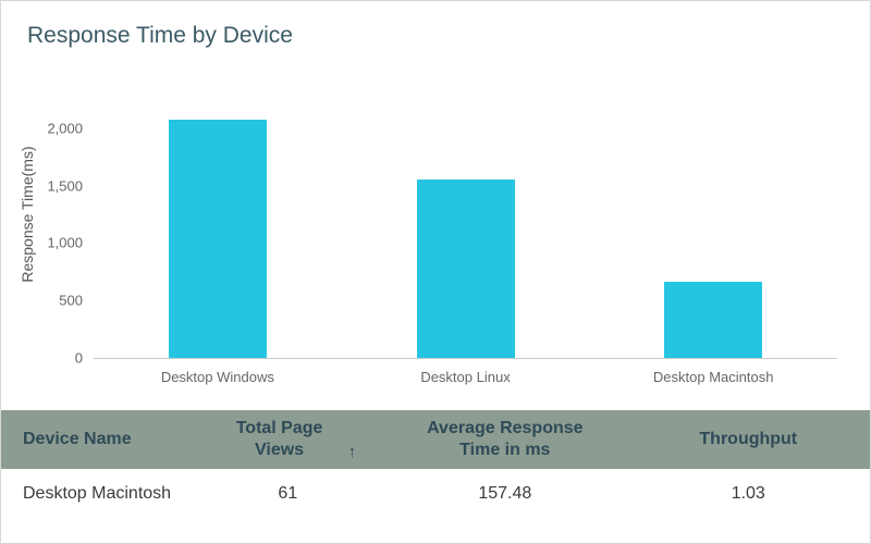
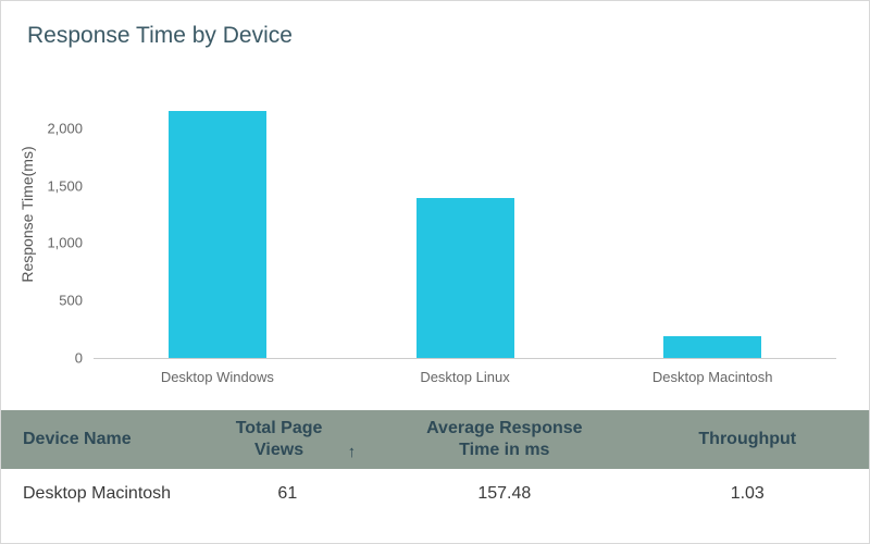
Desktop Windows: 2070 -> 2150
Desktop Linux: 1550 -> 1390
Desktop Macintosh: 660 -> 190
